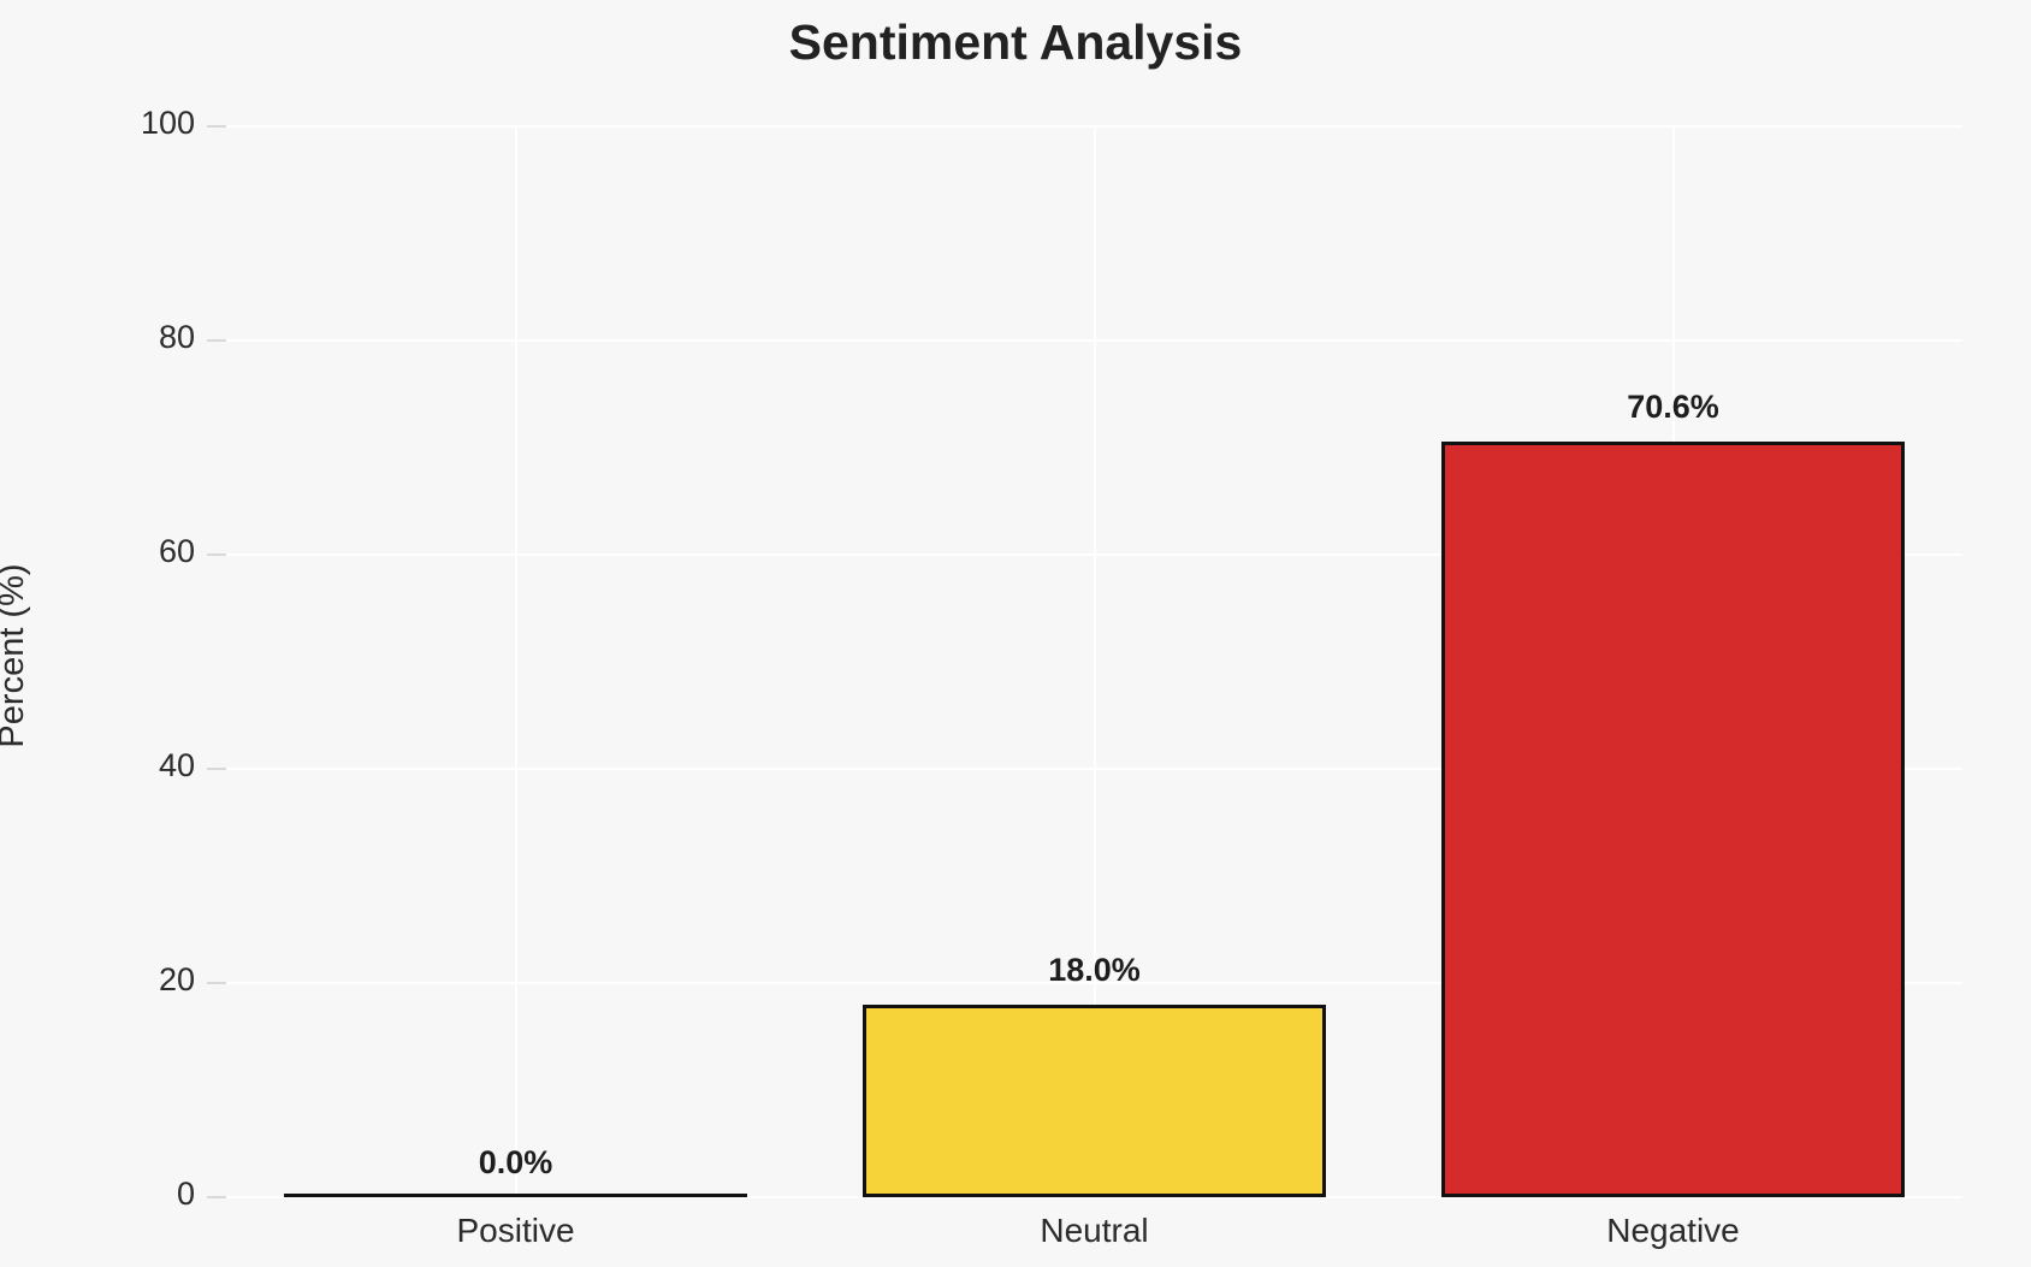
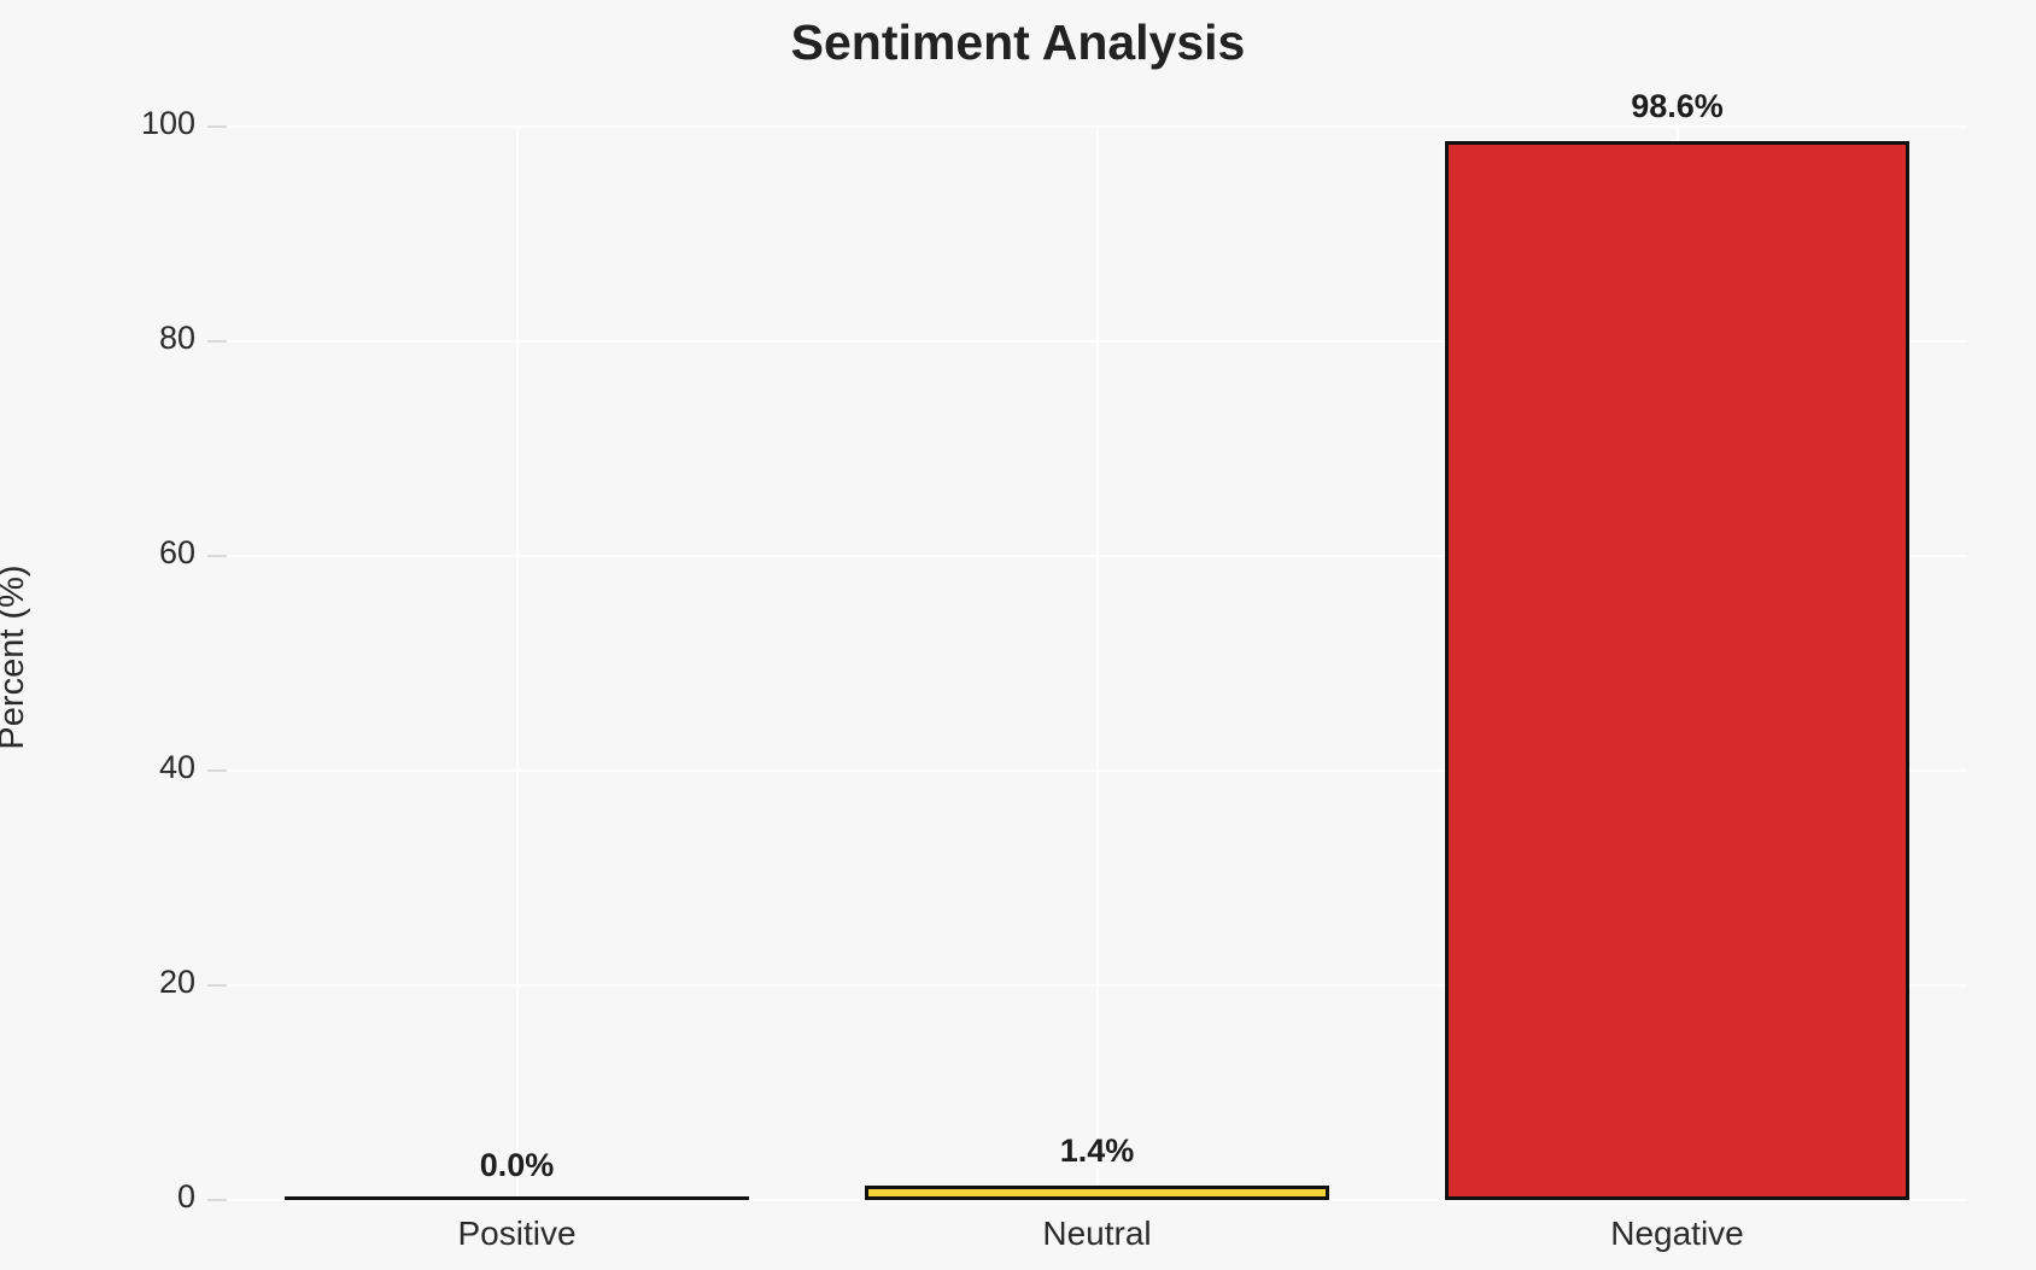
Neutral: 18.0% -> 1.4%
Negative: 70.6% -> 98.6%
